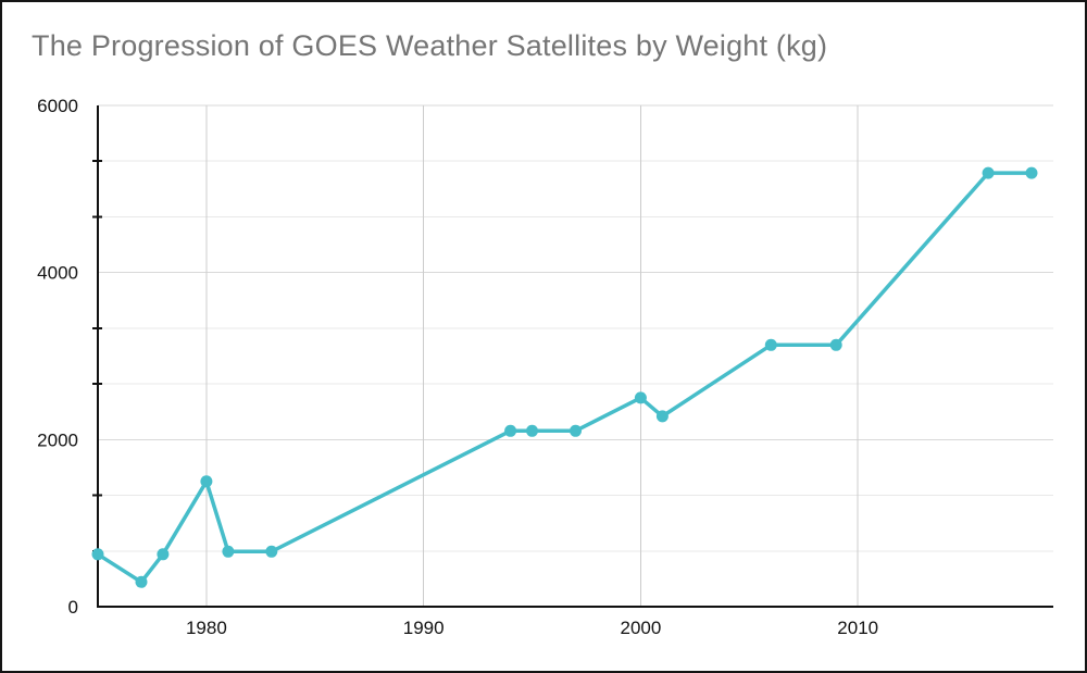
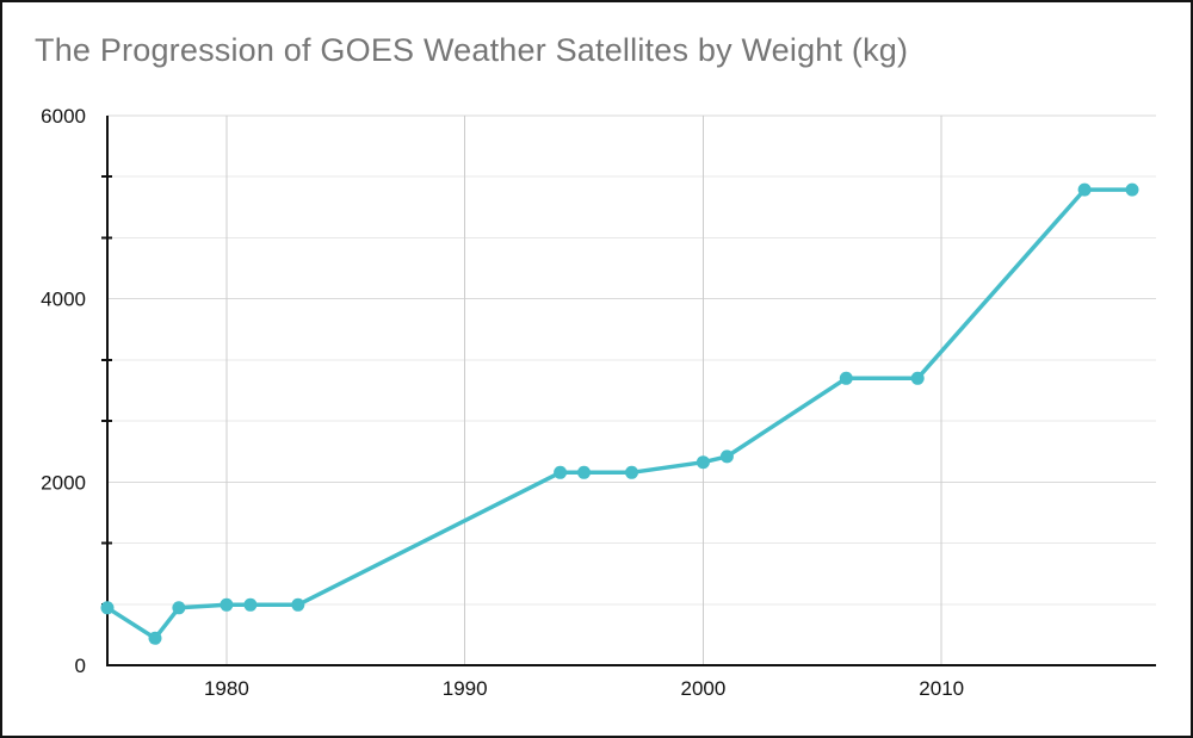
1980: 1500 -> 700
2000: 2500 -> 2200
